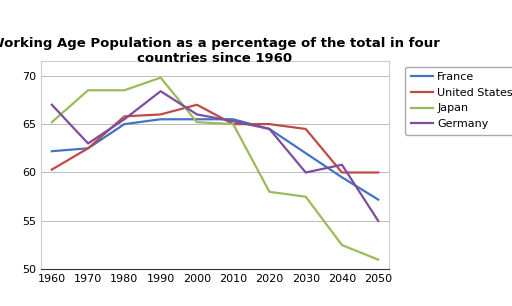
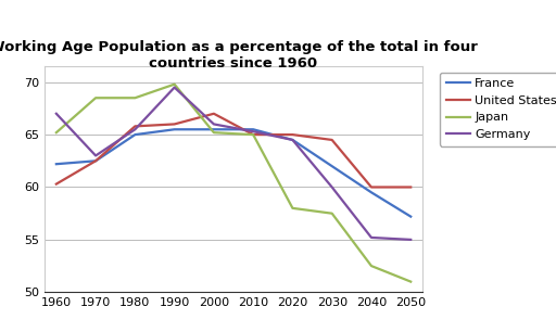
Germany/1990: 68.4 -> 69.5
Germany/2040: 60.8 -> 55.2
